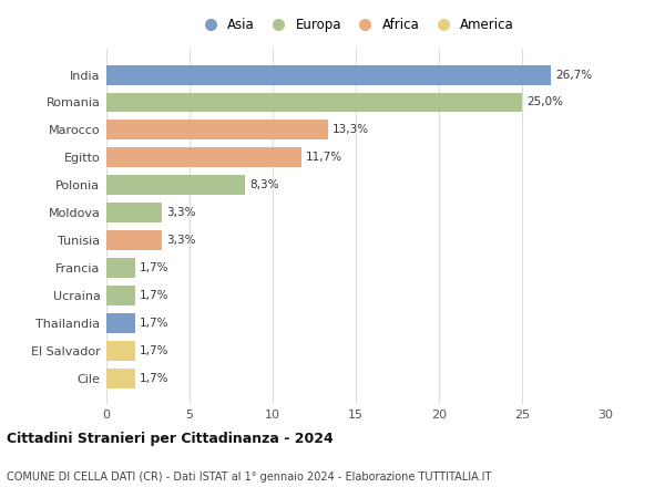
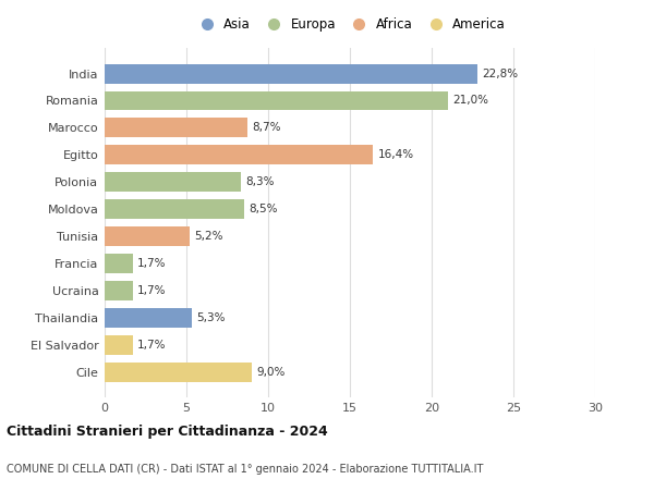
India: 26,7% -> 22,8%
Romania: 25,0% -> 21,0%
Marocco: 13,3% -> 8,7%
Egitto: 11,7% -> 16,4%
Moldova: 3,3% -> 8,5%
Tunisia: 3,3% -> 5,2%
Thailandia: 1,7% -> 5,3%
Cile: 1,7% -> 9,0%
